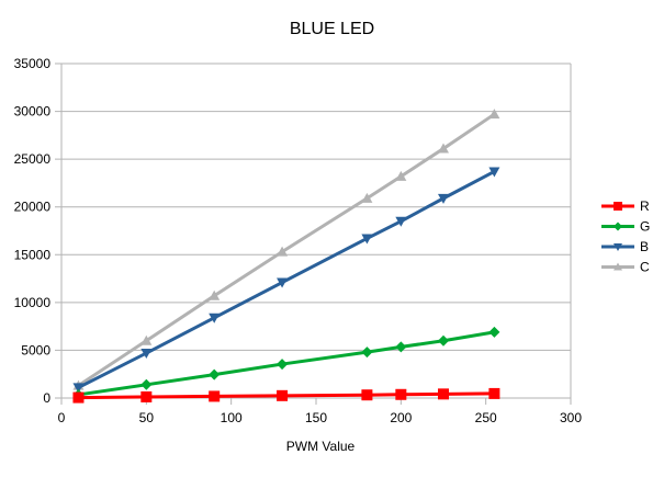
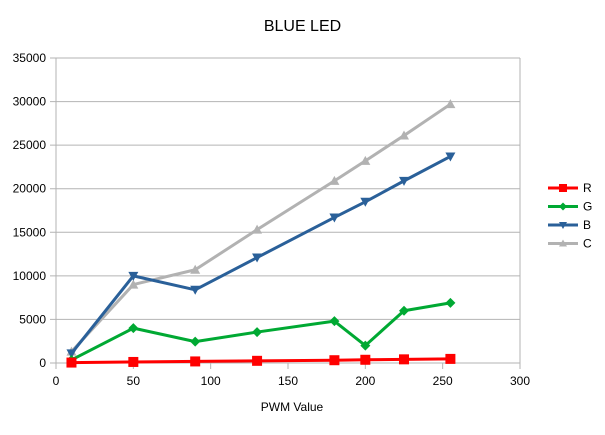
G/50: 1000 -> 4000
B/50: 5000 -> 10000
C/50: 6000 -> 9000
G/200: 5000 -> 2000
